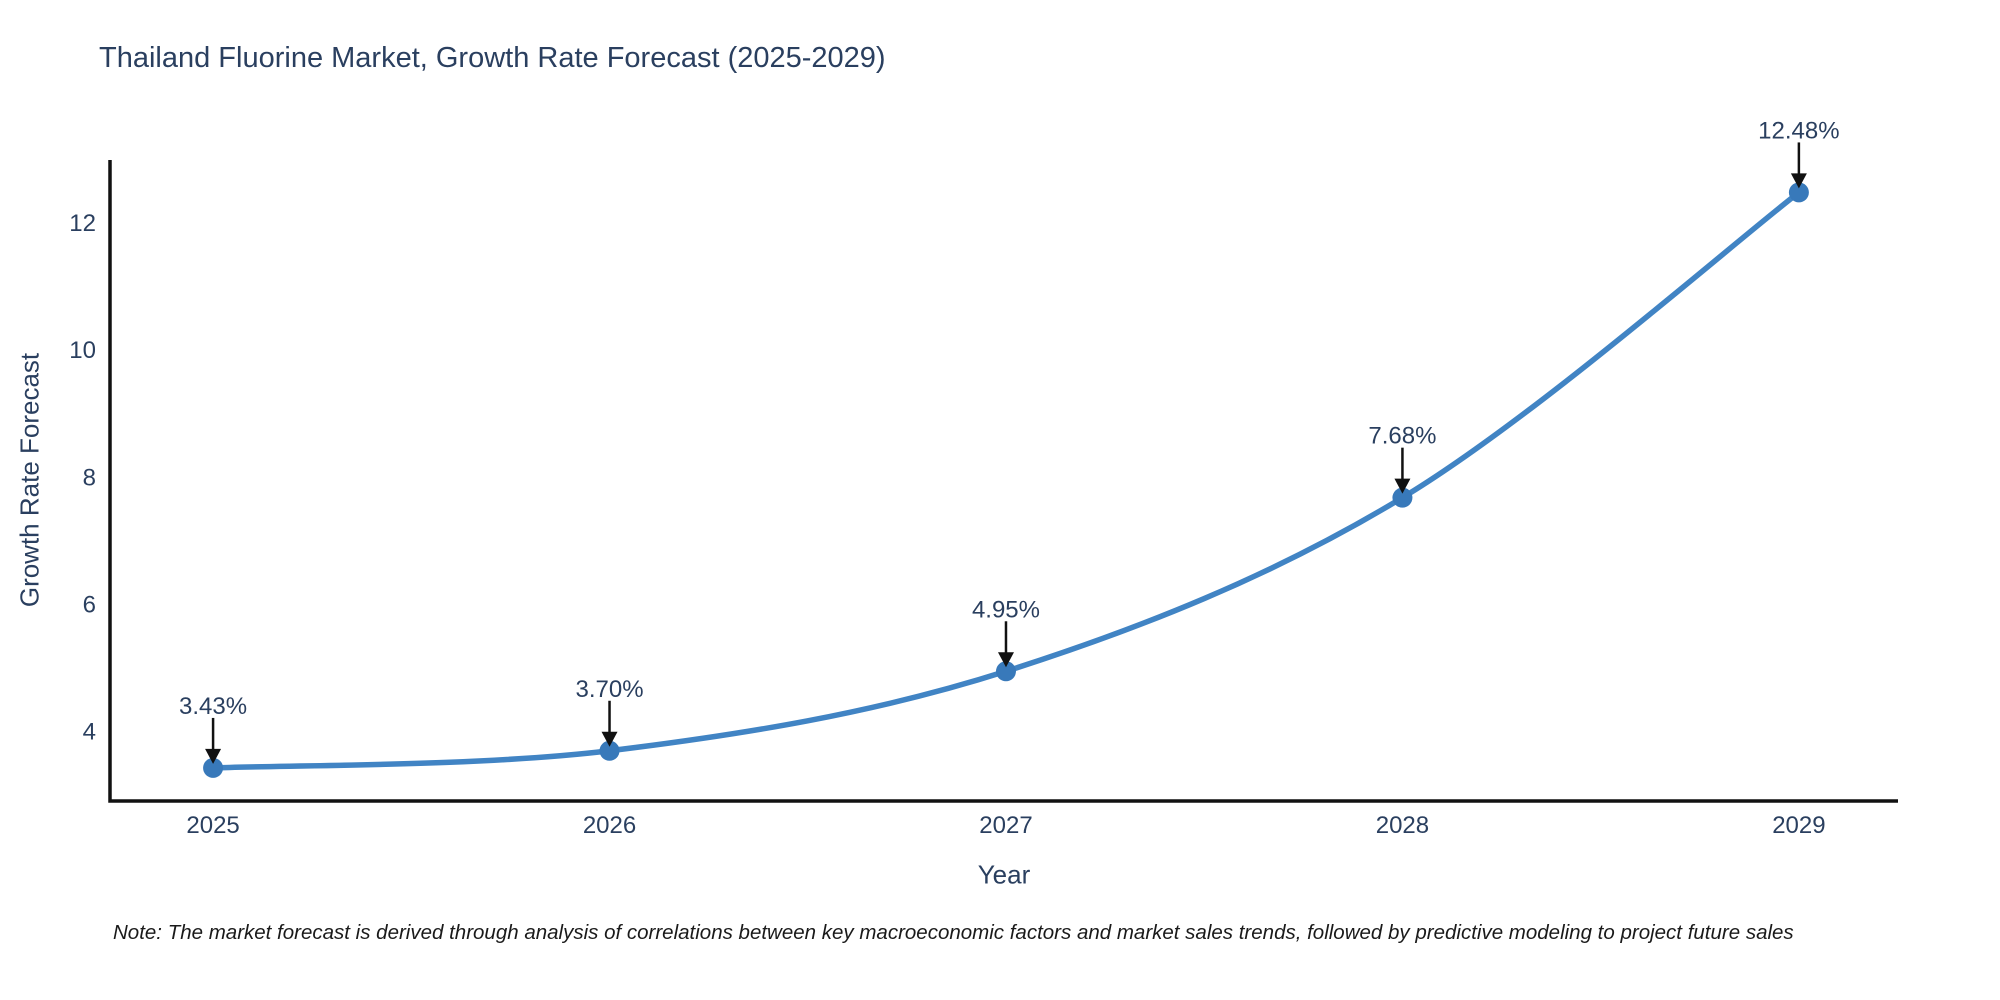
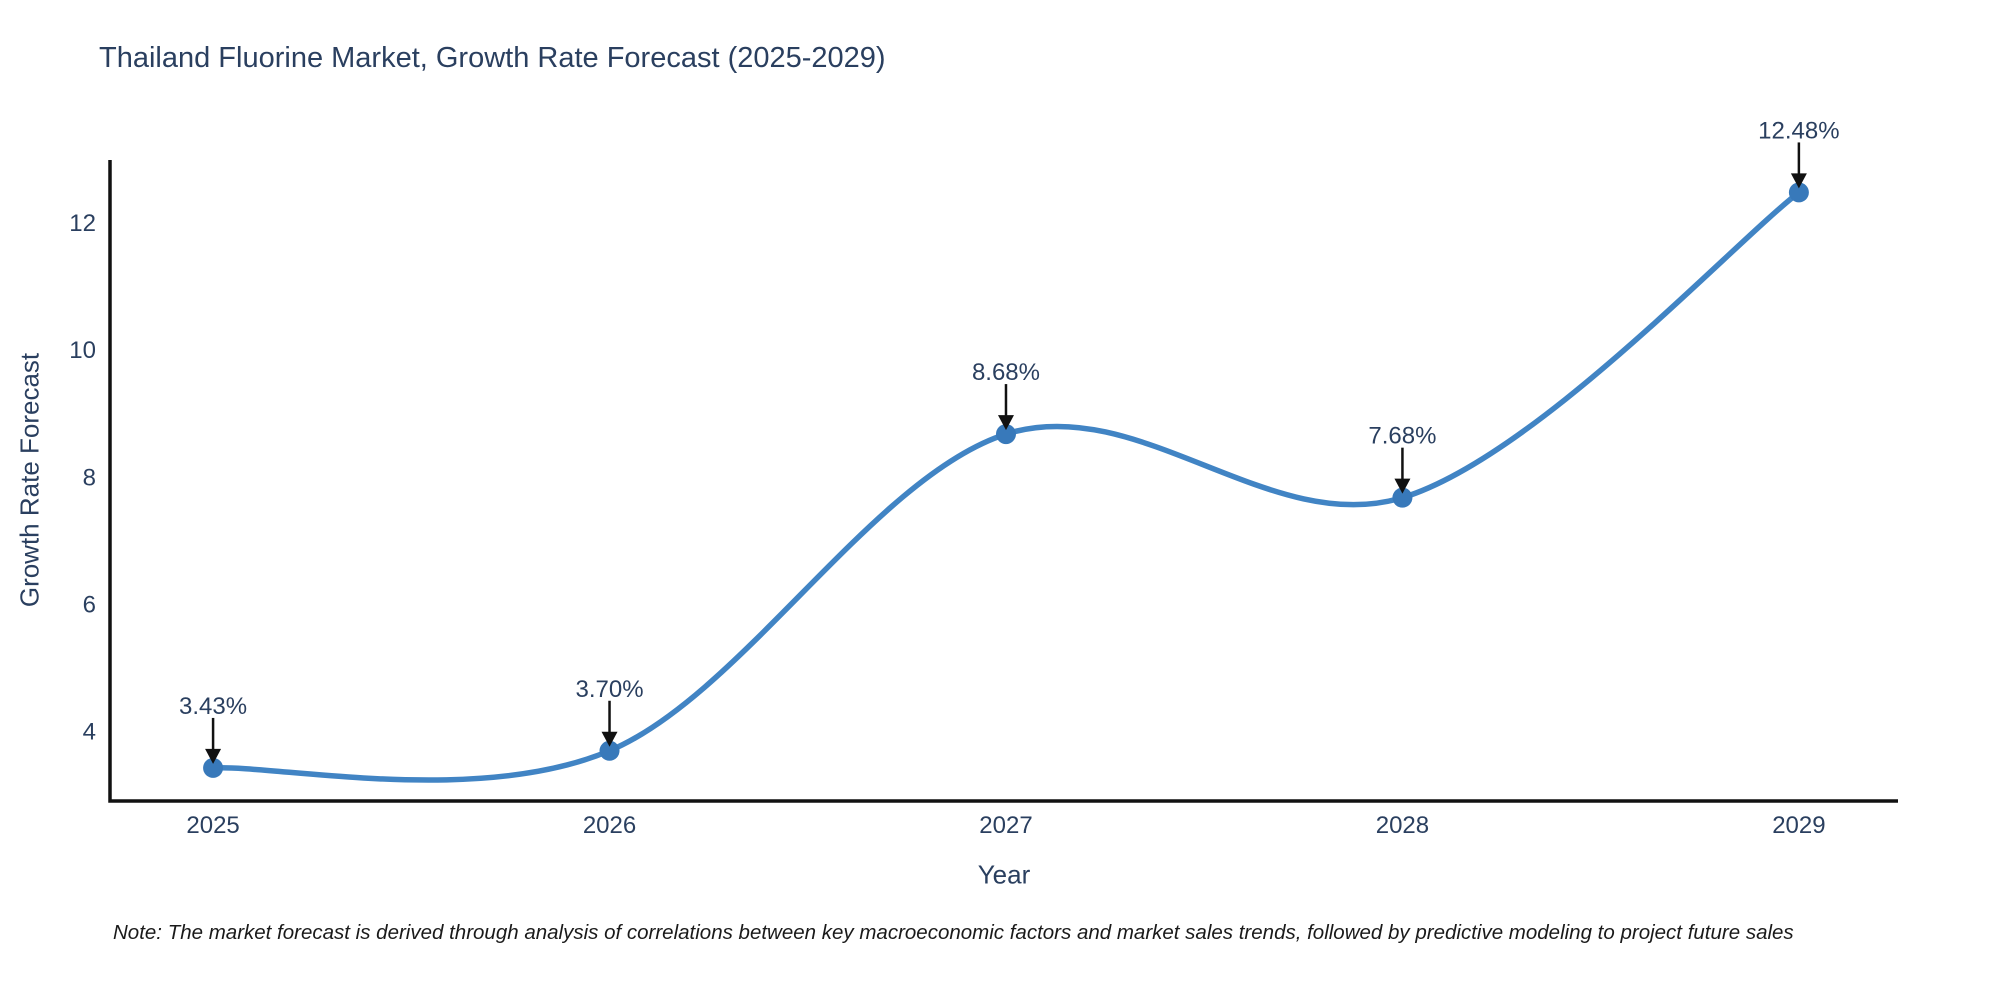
2027: 4.95% -> 8.68%
